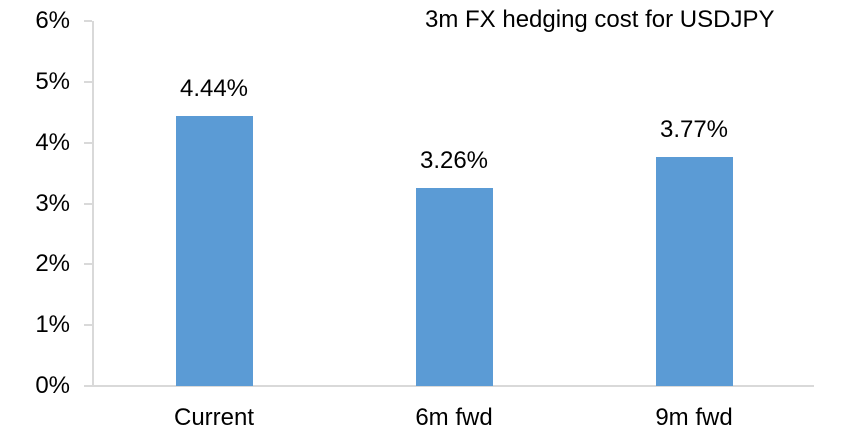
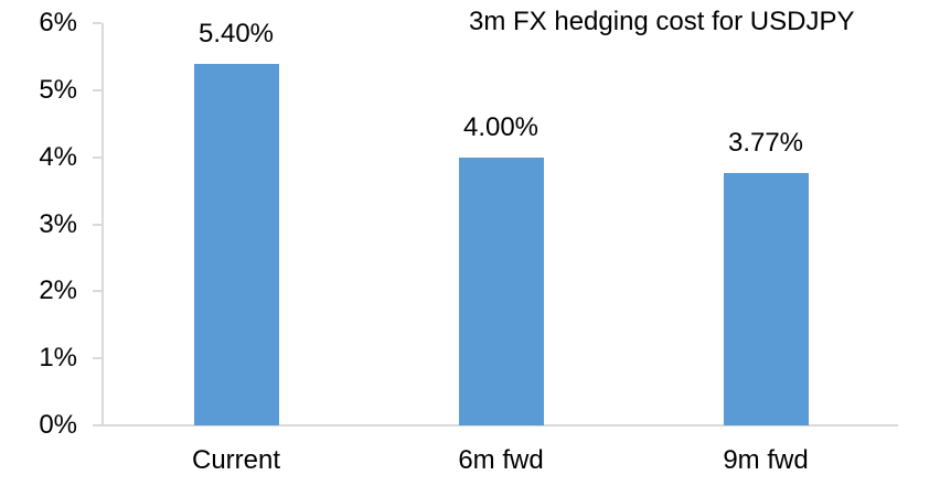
Current: 4.44% -> 5.40%
6m fwd: 3.26% -> 4.00%
